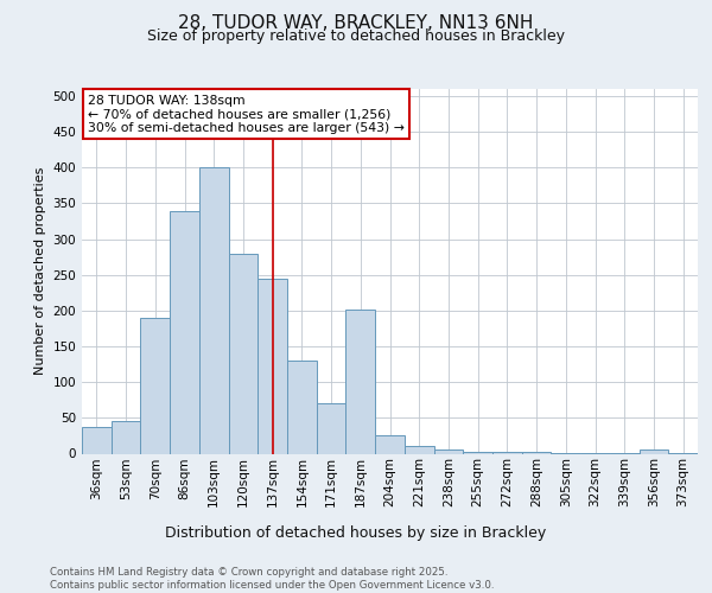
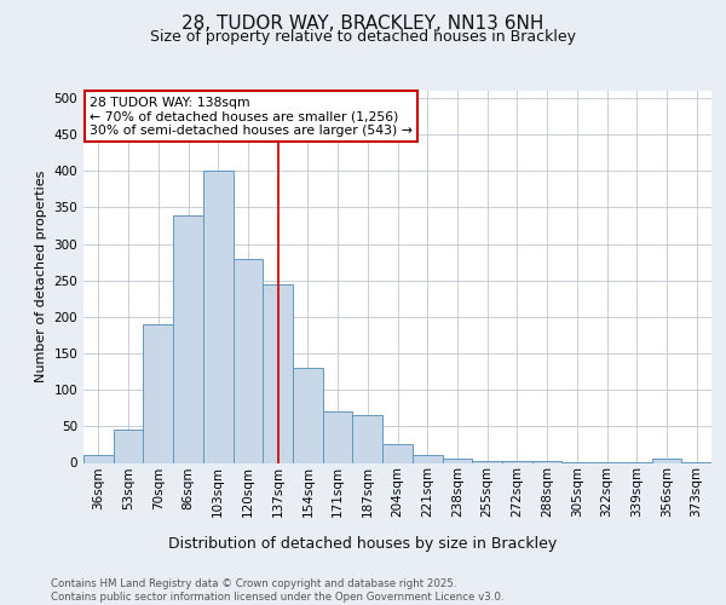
36sqm: 38 -> 10
187sqm: 202 -> 65
